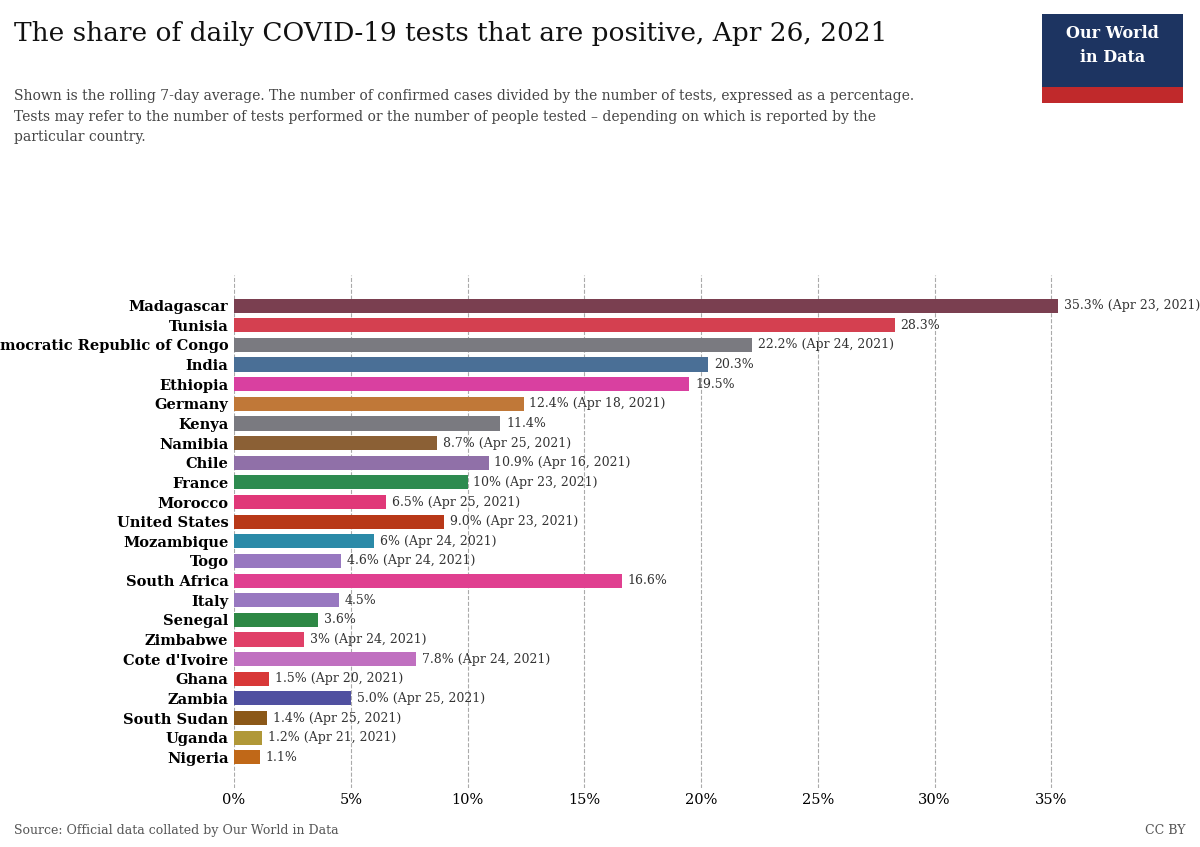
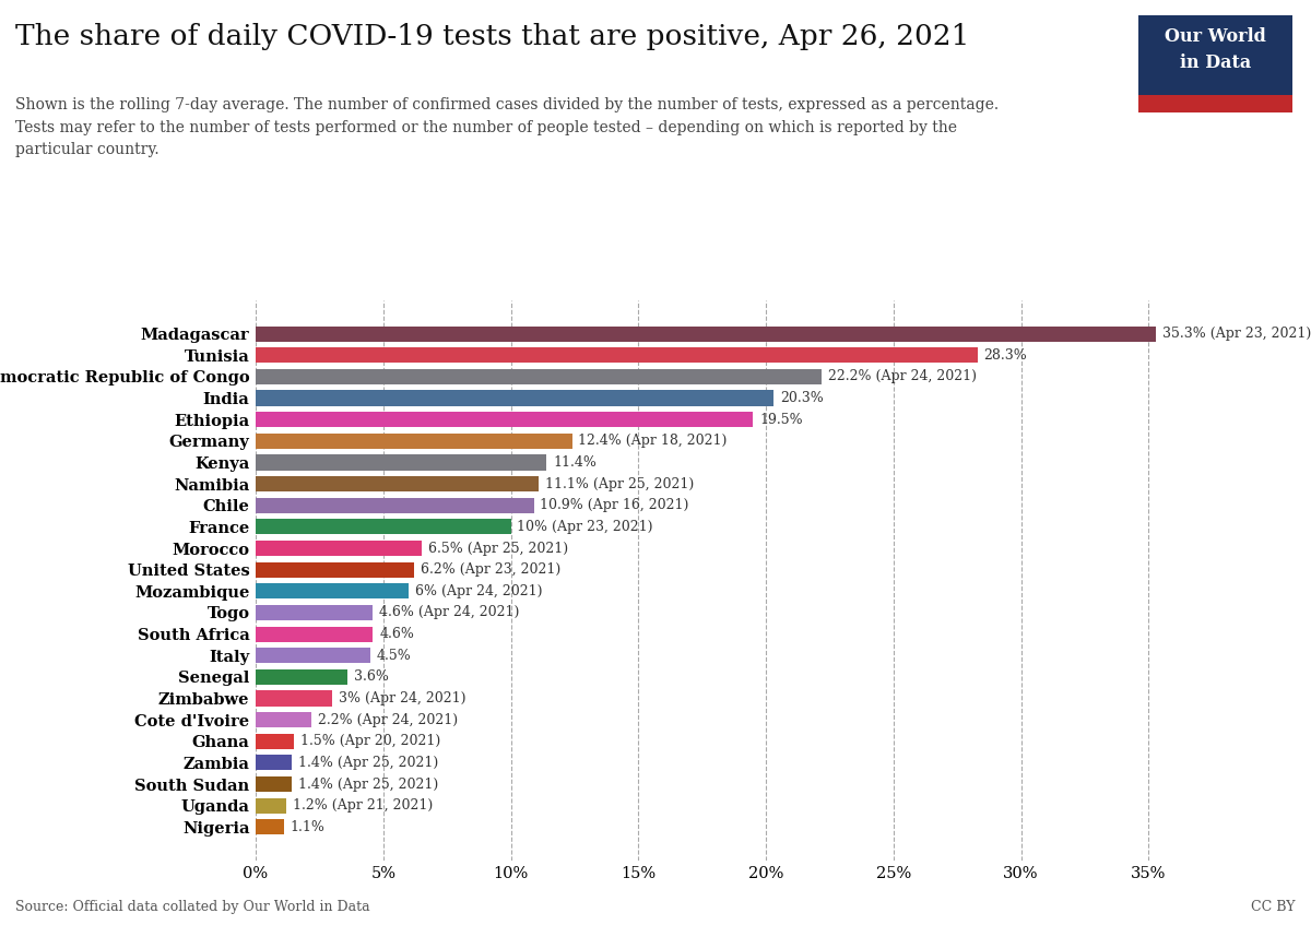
Namibia: 8.7% -> 11.1%
United States: 9.0% -> 6.2%
South Africa: 16.6% -> 4.6%
Cote d'Ivoire: 7.8% -> 2.2%
Zambia: 5.0% -> 1.4%
